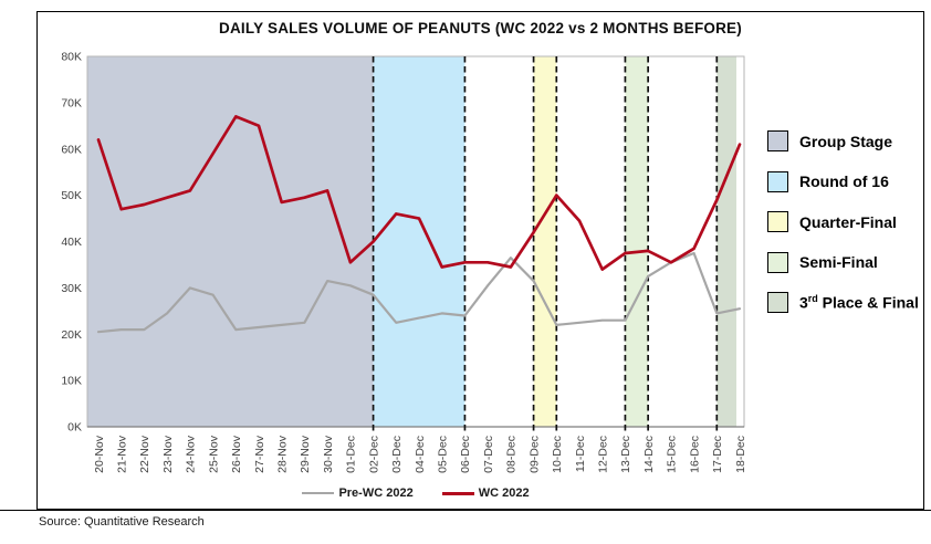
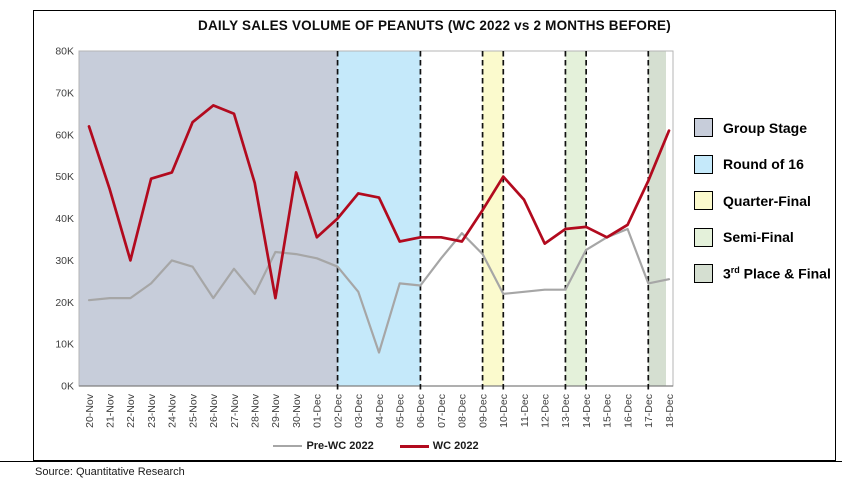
WC 2022/22-Nov: 48K -> 30K
WC 2022/25-Nov: 59K -> 63K
Pre-WC 2022/27-Nov: 22K -> 28K
Pre-WC 2022/29-Nov: 22K -> 32K
WC 2022/29-Nov: 50K -> 21K
Pre-WC 2022/04-Dec: 24K -> 8K
